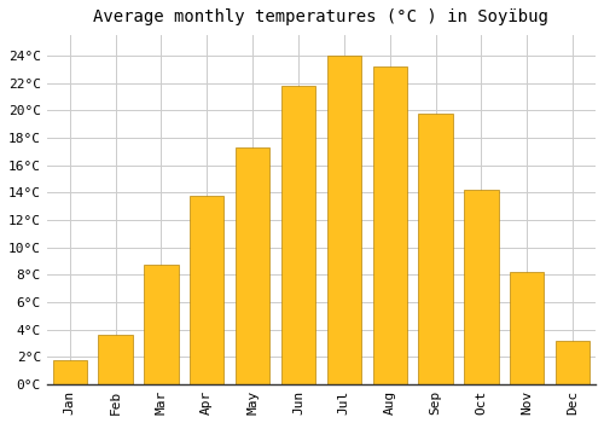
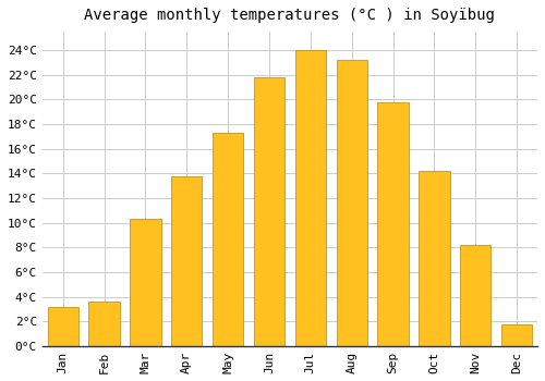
Jan: 1.8°C -> 3.2°C
Mar: 8.7°C -> 10.3°C
Dec: 3.2°C -> 1.8°C
